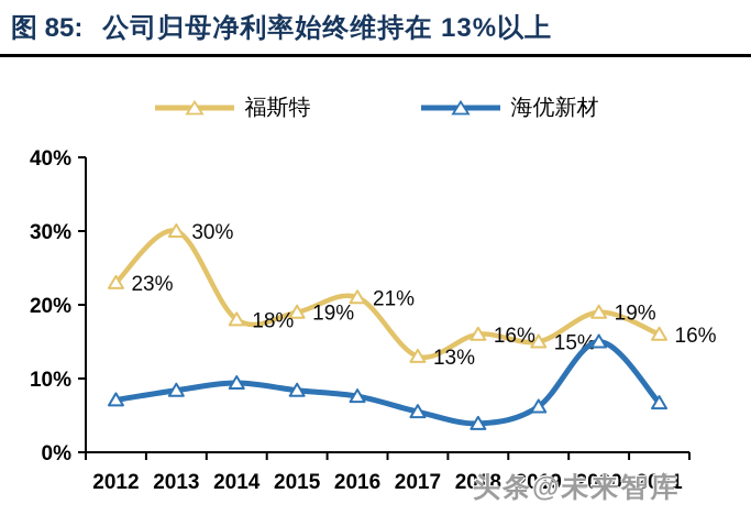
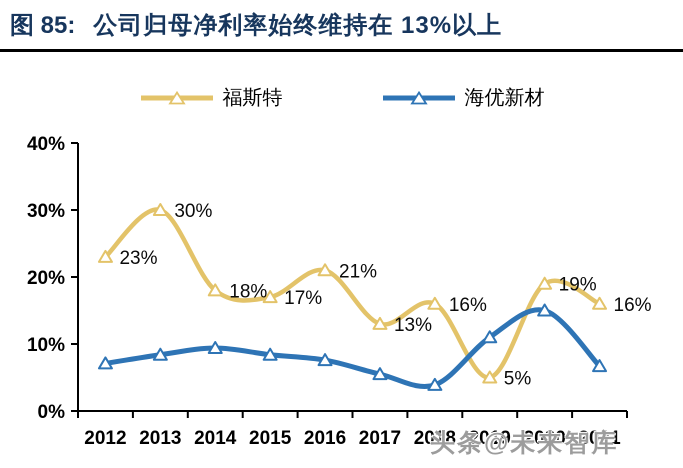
福斯特/2015: 19% -> 17%
福斯特/2019: 15% -> 5%
海优新材/2019: 6% -> 11%
